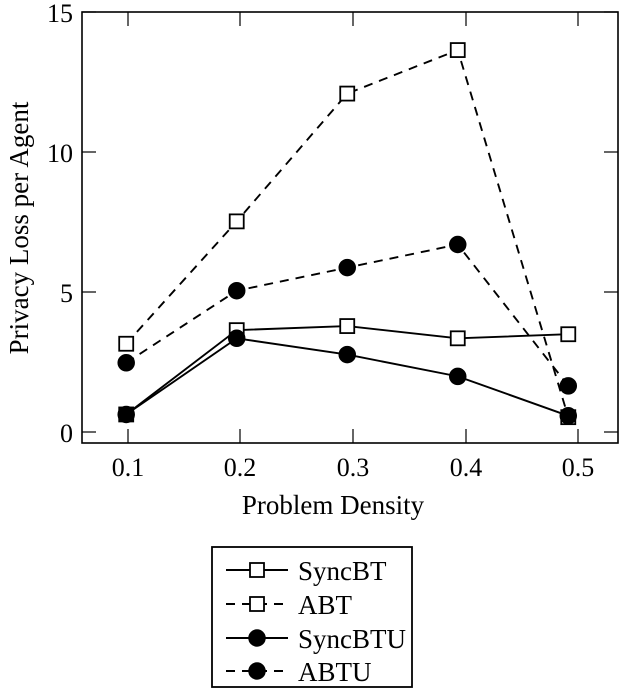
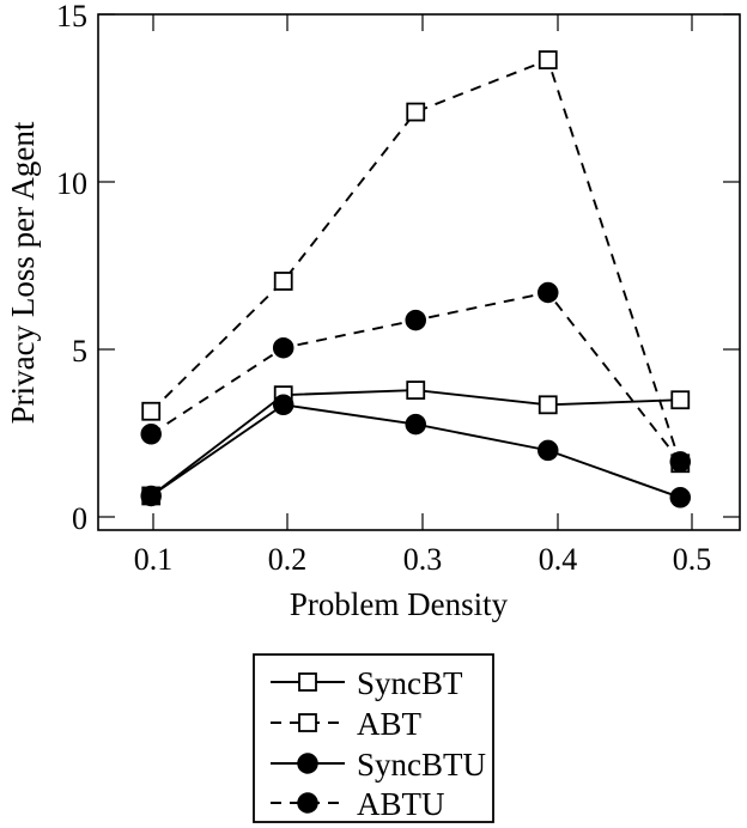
ABT/0.2: 7.7 -> 7.2
ABT/0.5: 0.5 -> 1.6
